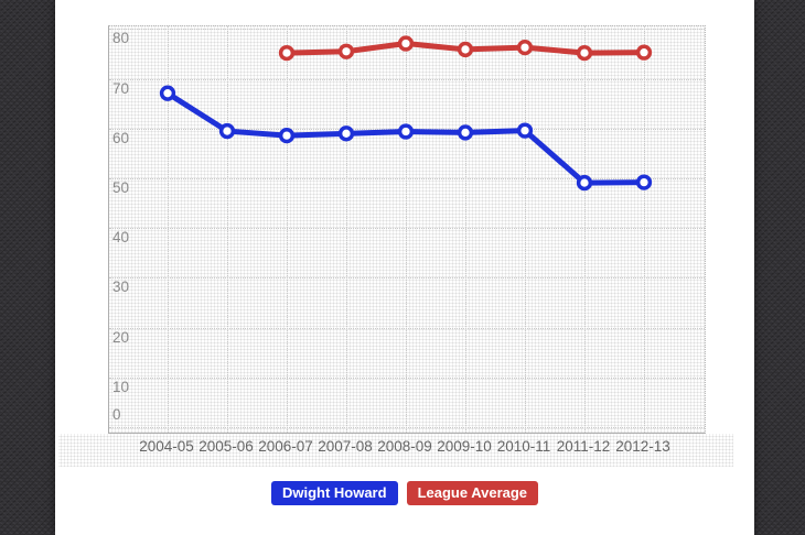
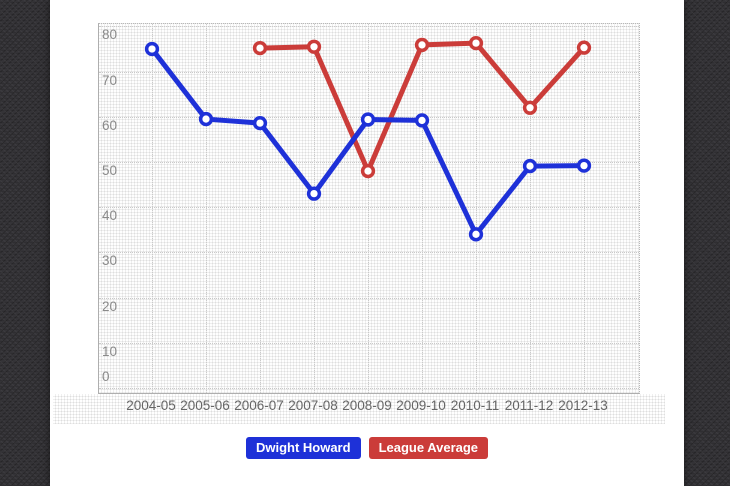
Dwight Howard/2004-05: 67 -> 75
Dwight Howard/2007-08: 59 -> 43
League Average/2008-09: 77 -> 48
Dwight Howard/2010-11: 60 -> 34
League Average/2011-12: 75 -> 62
